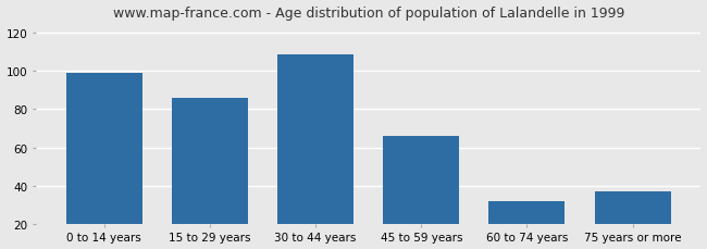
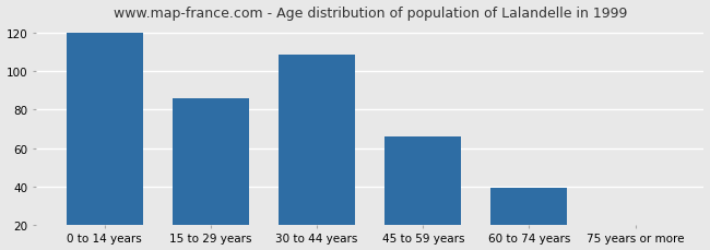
0 to 14 years: 99 -> 120
60 to 74 years: 32 -> 39
75 years or more: 37 -> 20
